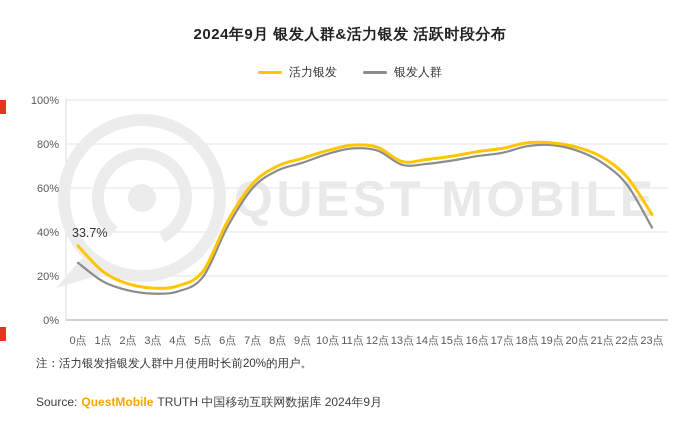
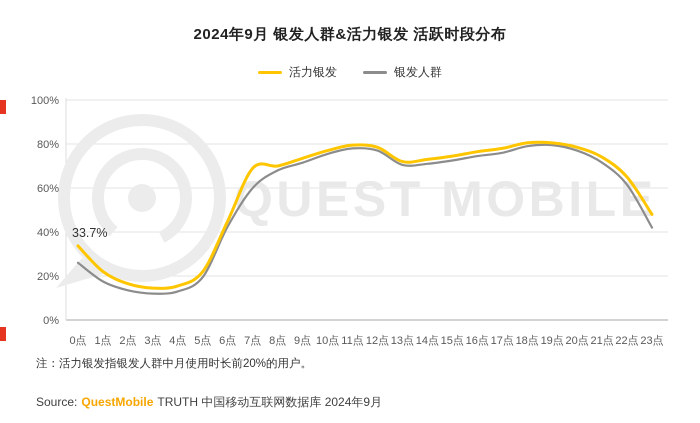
活力银发/7点: 62% -> 69%
